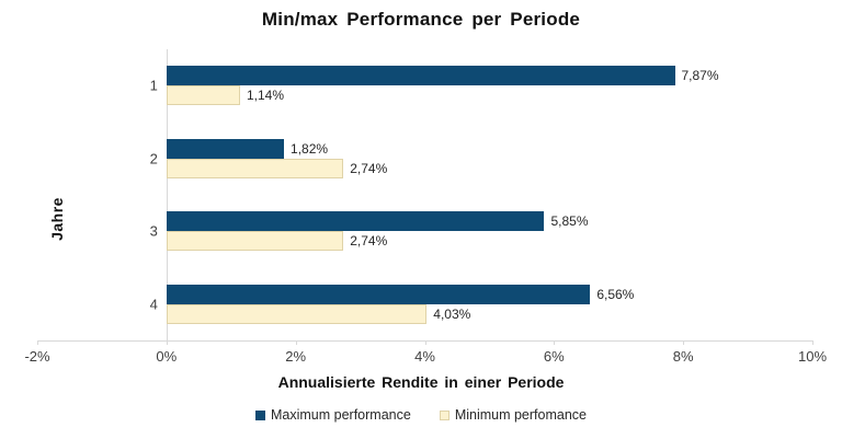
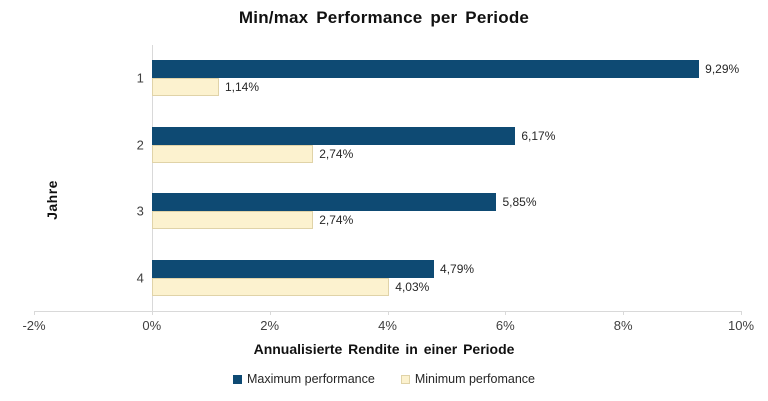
Maximum performance/1: 7,87% -> 9,29%
Maximum performance/2: 1,82% -> 6,17%
Maximum performance/4: 6,56% -> 4,79%
